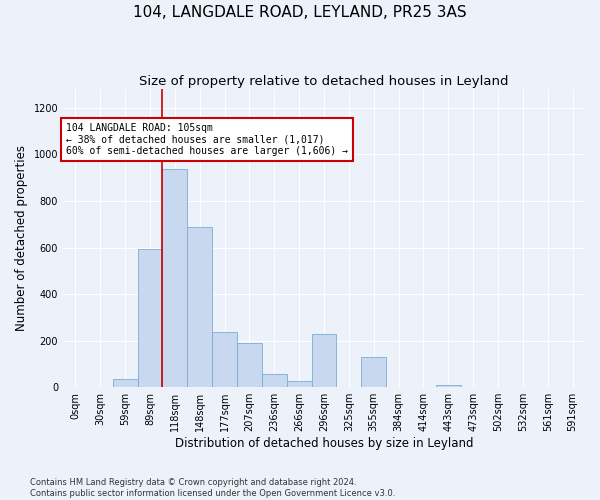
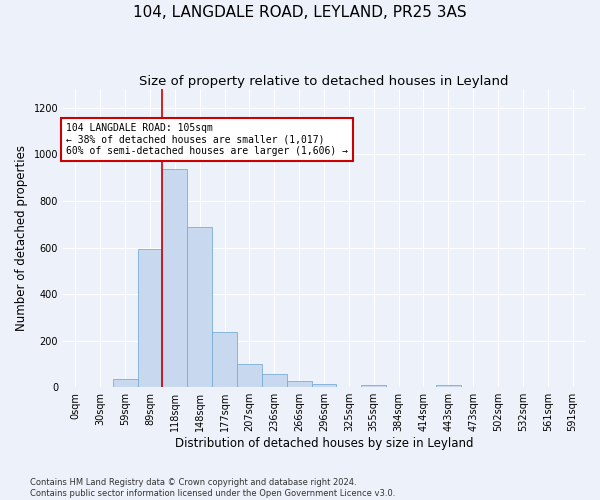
207sqm: 190 -> 100
296sqm: 230 -> 15
355sqm: 130 -> 10
